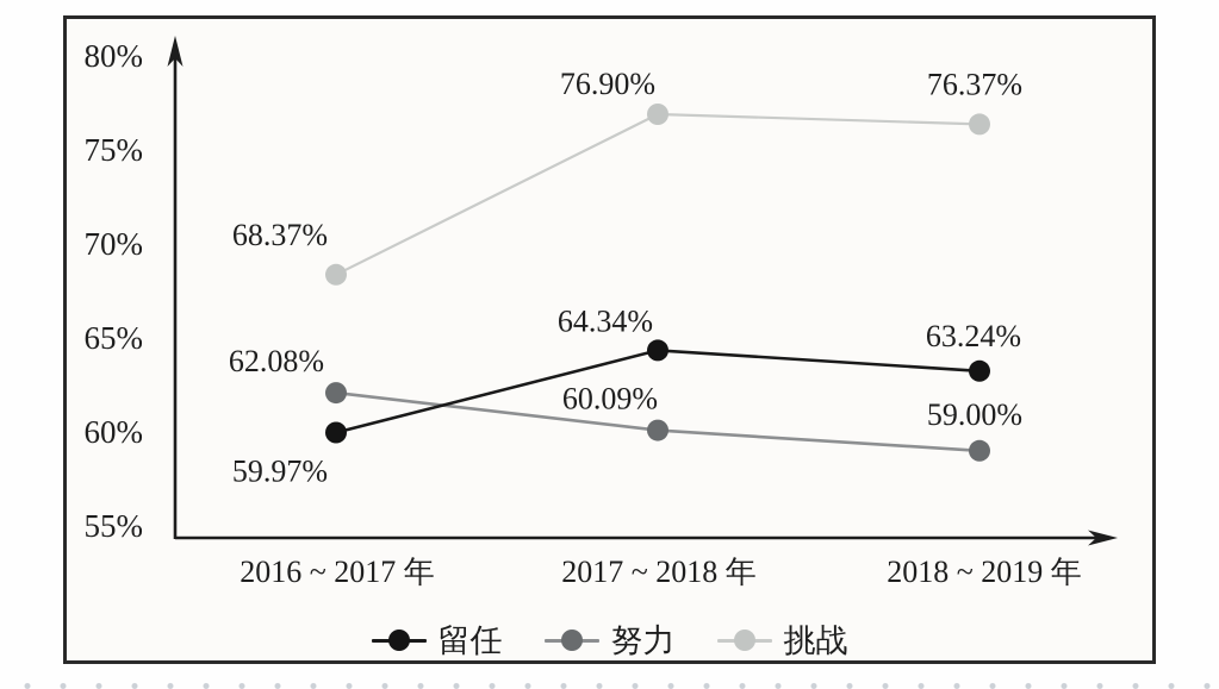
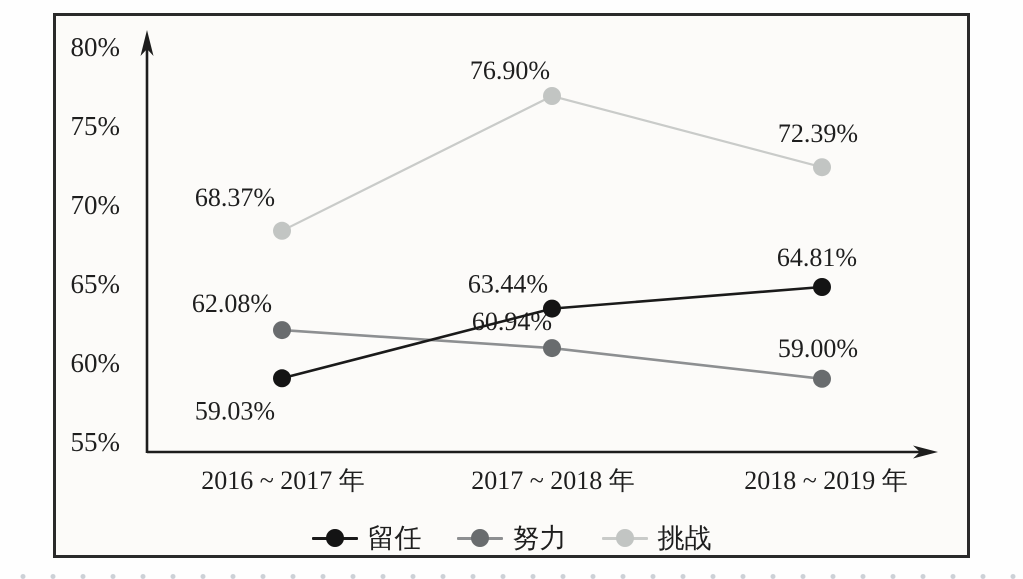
留任/2016 ~ 2017 年: 59.97% -> 59.03%
留任/2017 ~ 2018 年: 64.34% -> 63.44%
努力/2017 ~ 2018 年: 60.09% -> 60.94%
留任/2018 ~ 2019 年: 63.24% -> 64.81%
挑战/2018 ~ 2019 年: 76.37% -> 72.39%
